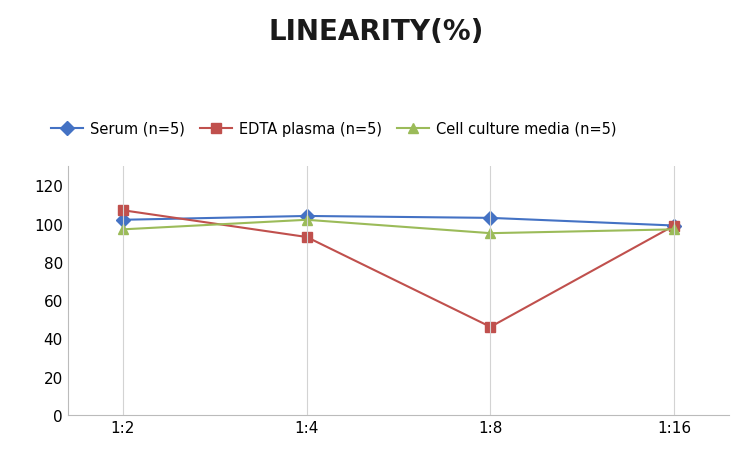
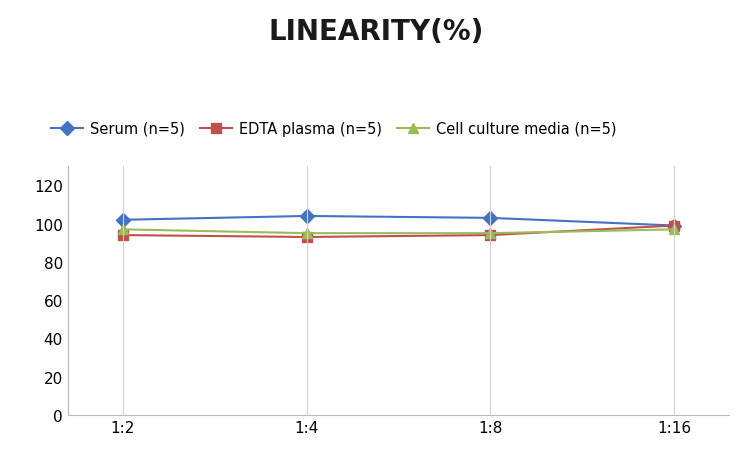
EDTA plasma (n=5)/1:2: 107 -> 94
Cell culture media (n=5)/1:4: 102 -> 95
EDTA plasma (n=5)/1:8: 46 -> 94
